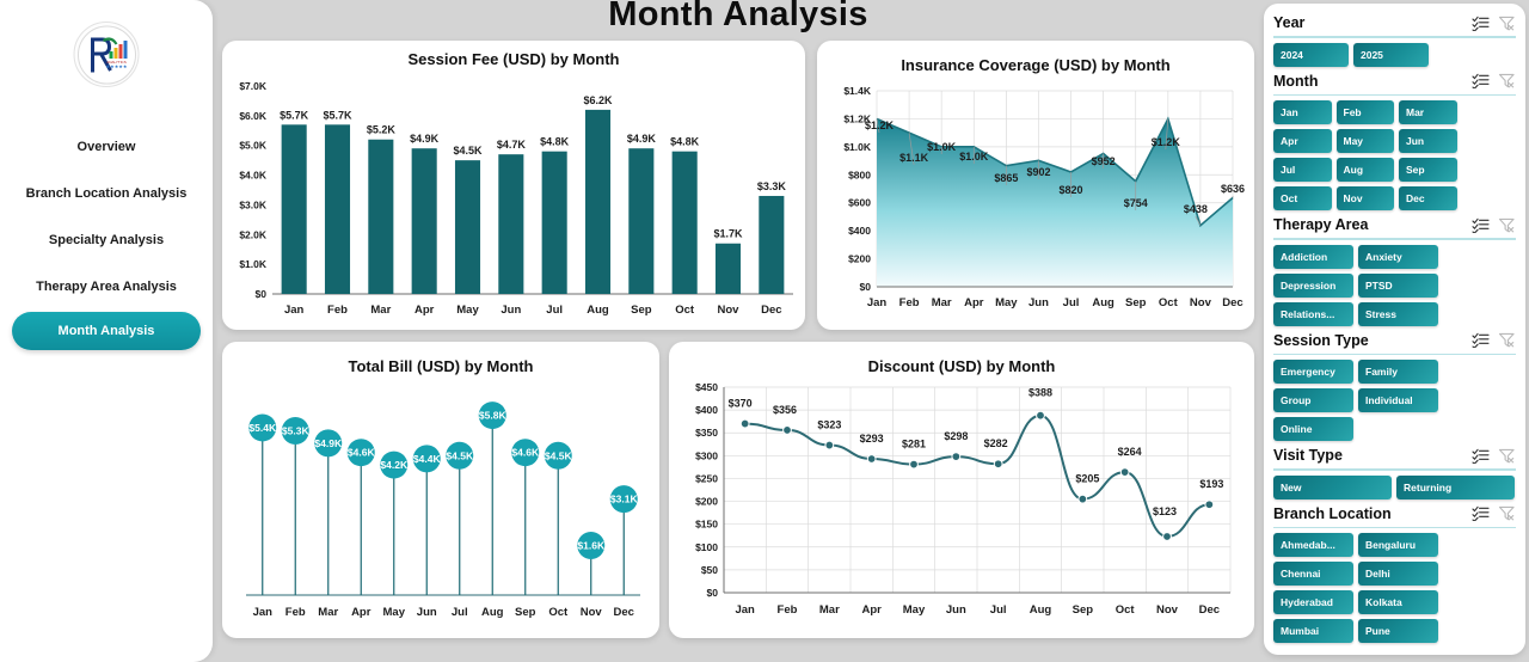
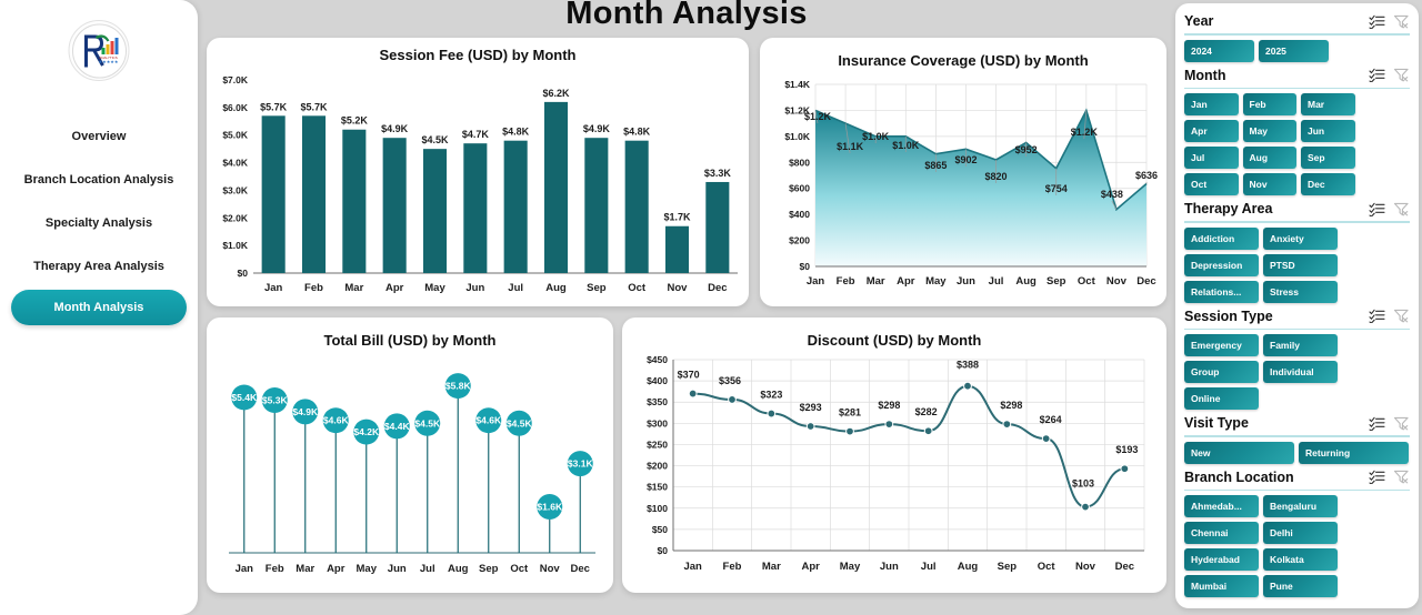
Discount (USD) by Month/Sep: $205 -> $298
Discount (USD) by Month/Nov: $123 -> $103
